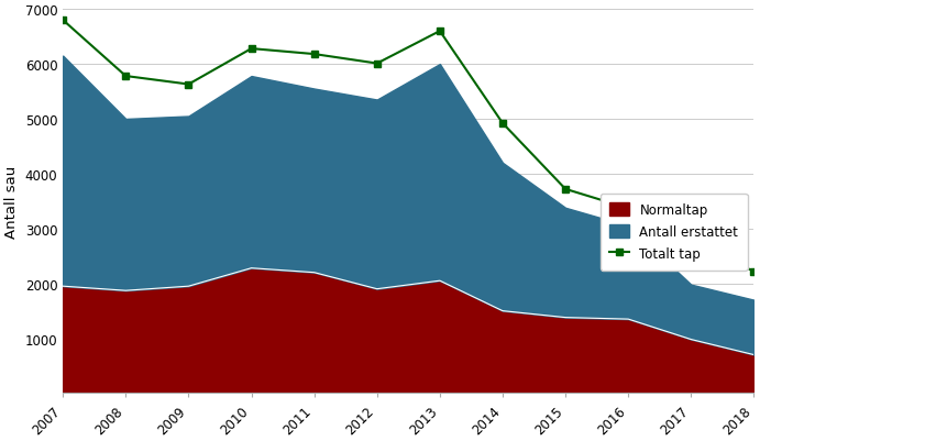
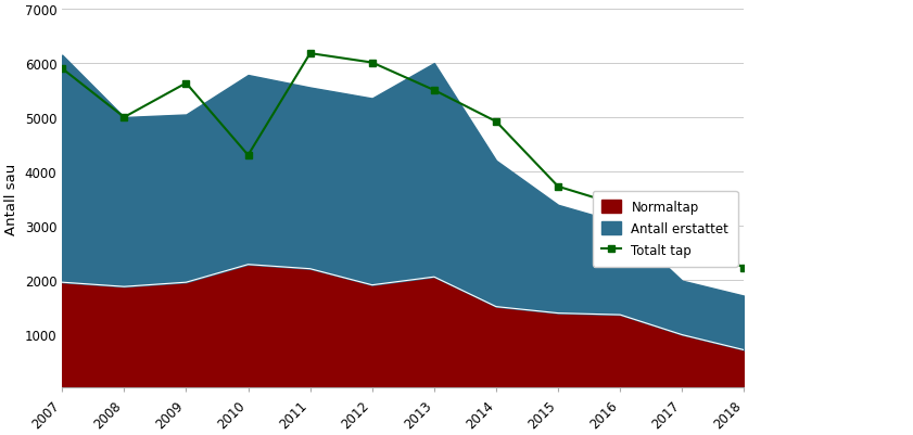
Totalt tap/2007: 6800 -> 5900
Totalt tap/2008: 5780 -> 5000
Totalt tap/2010: 6280 -> 4300
Totalt tap/2013: 6600 -> 5500
